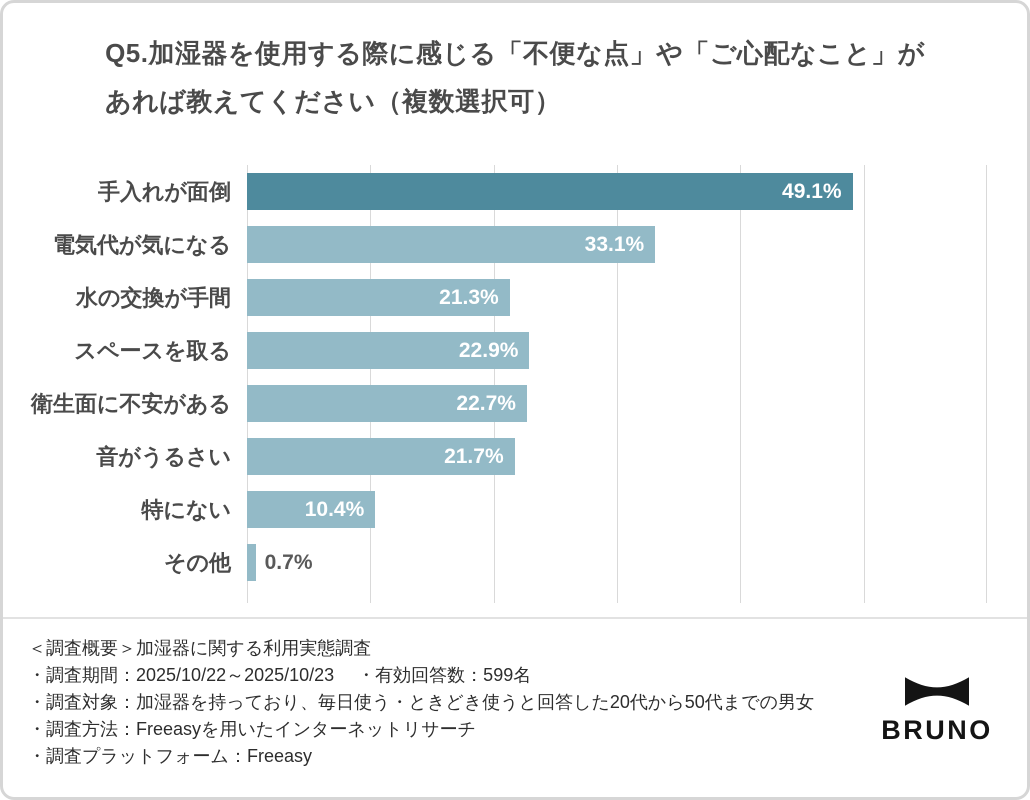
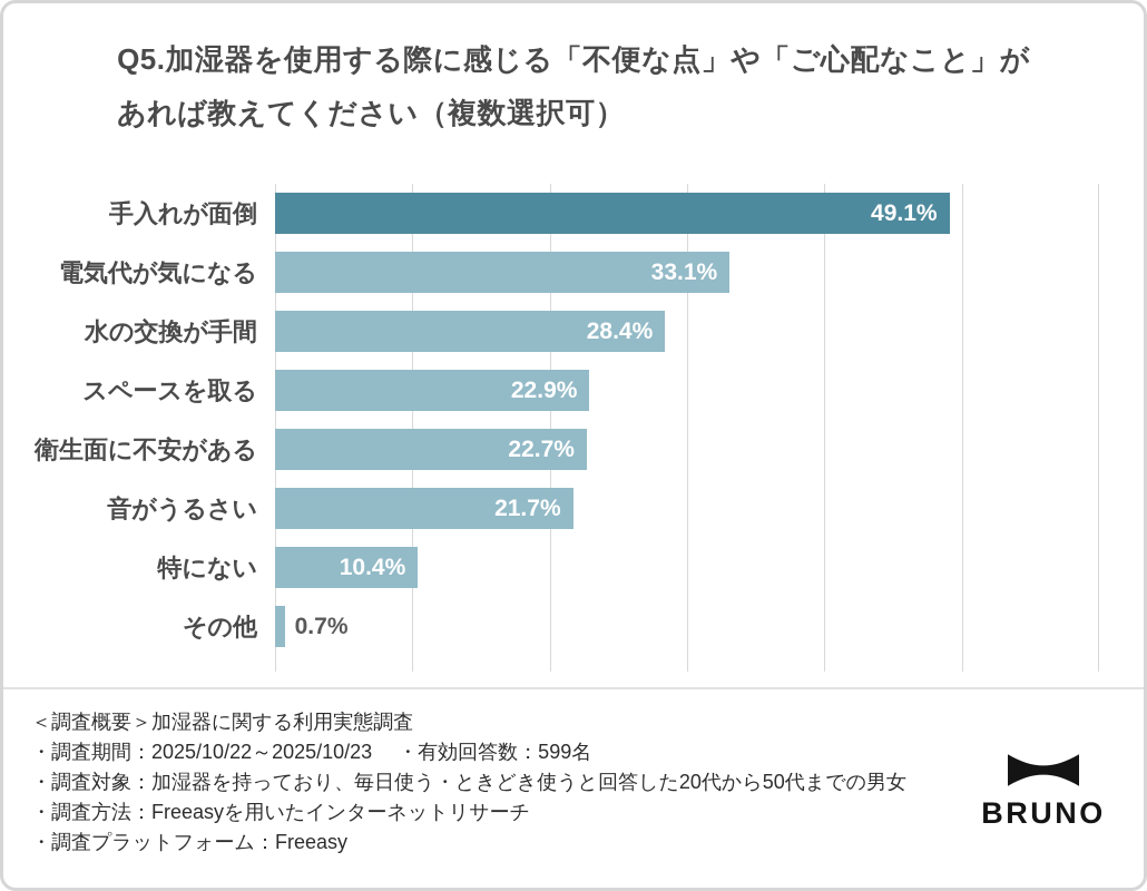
水の交換が手間: 21.3% -> 28.4%
